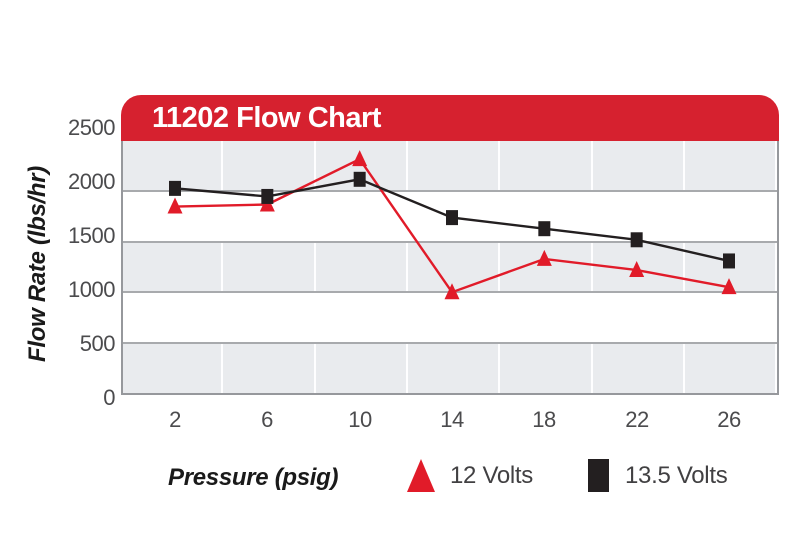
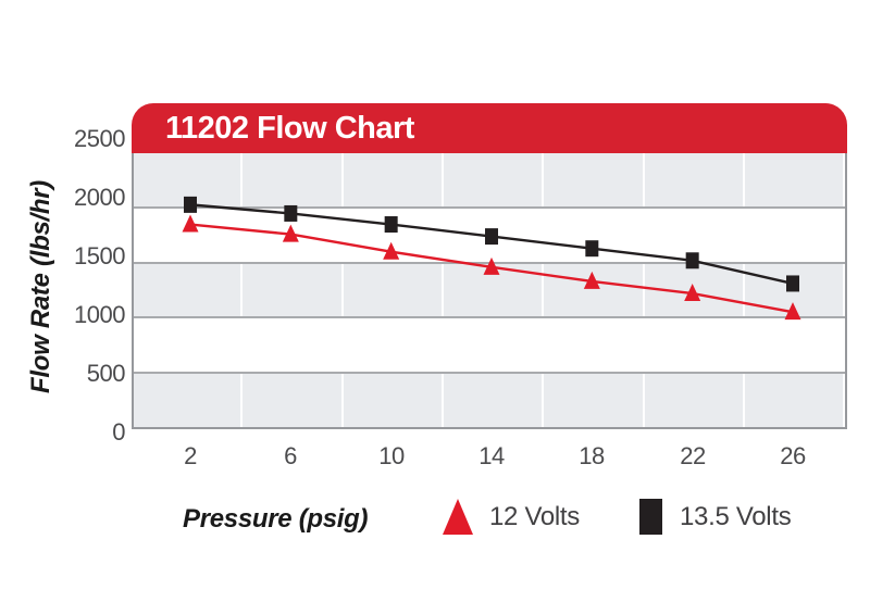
12 Volts/6: 1870 -> 1760
12 Volts/10: 2320 -> 1600
13.5 Volts/10: 2120 -> 1850
12 Volts/14: 1000 -> 1460
